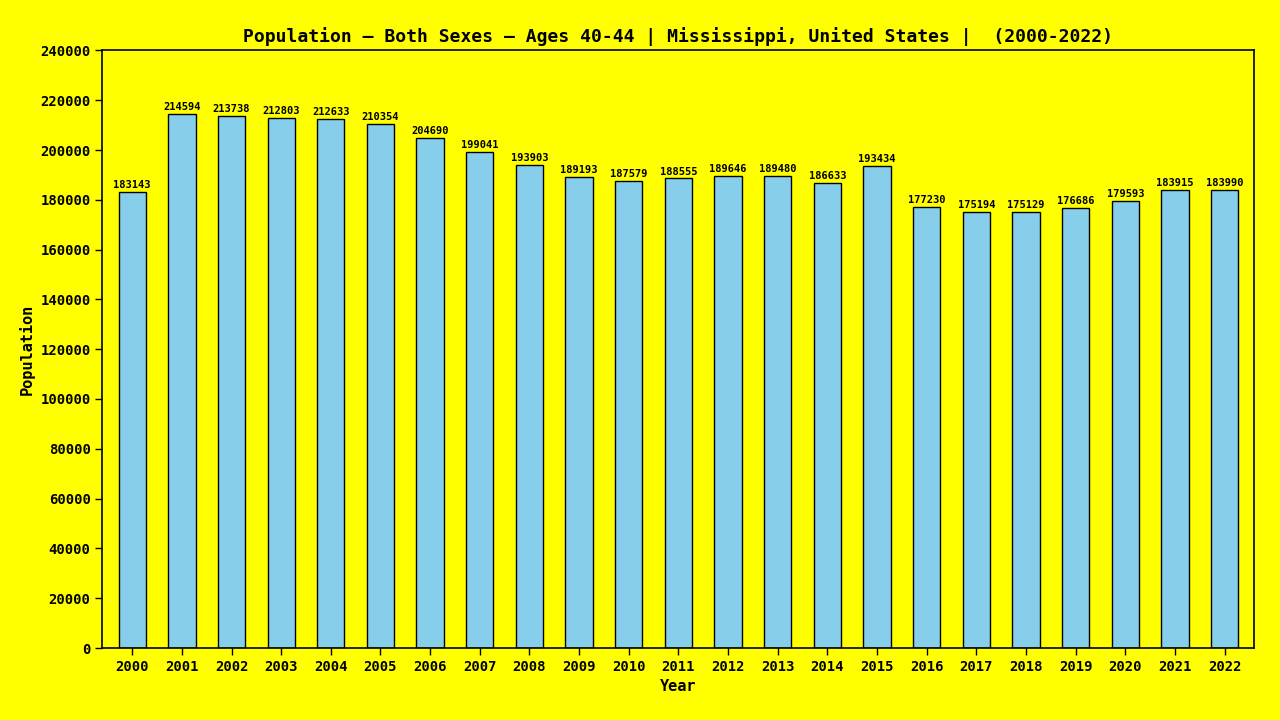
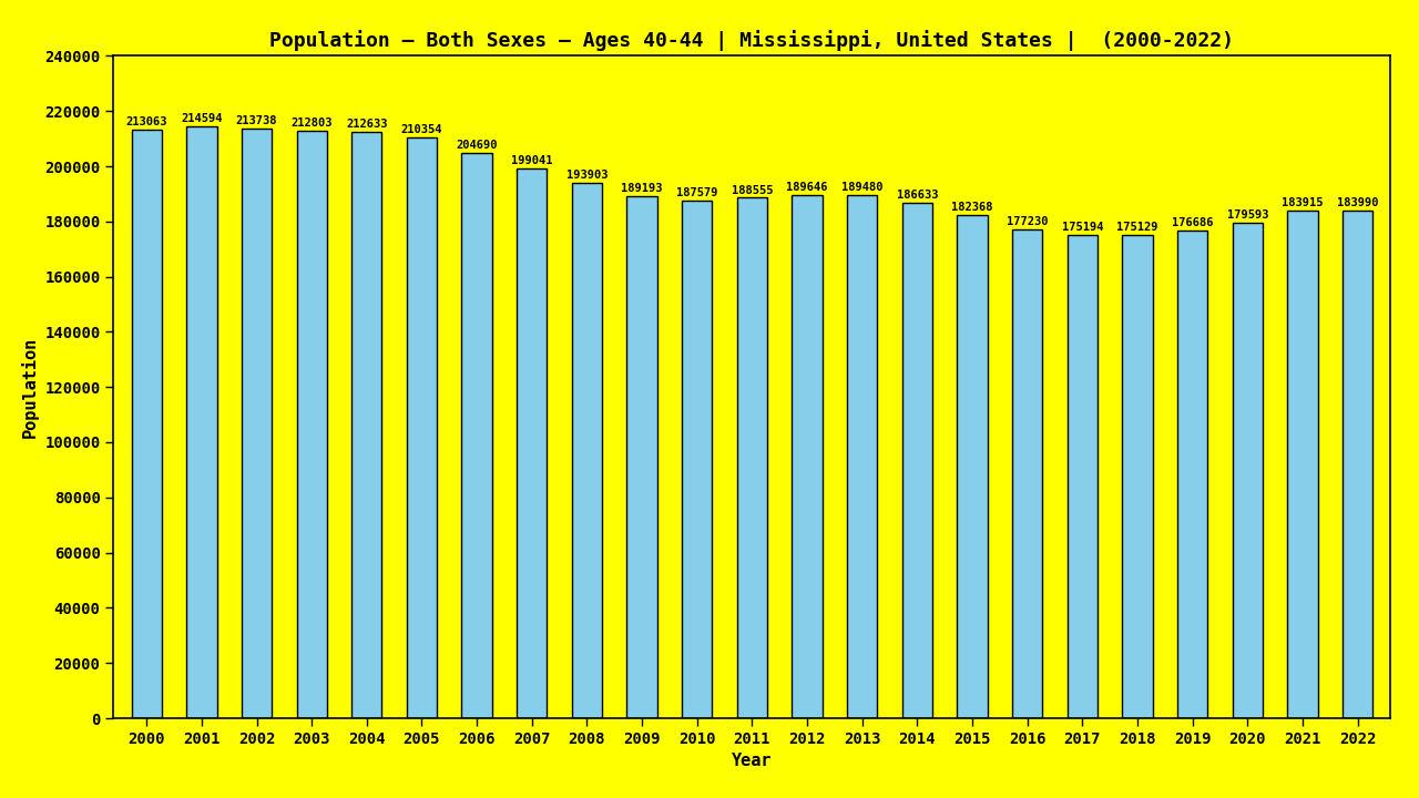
2000: 183143 -> 213063
2015: 193434 -> 182368
